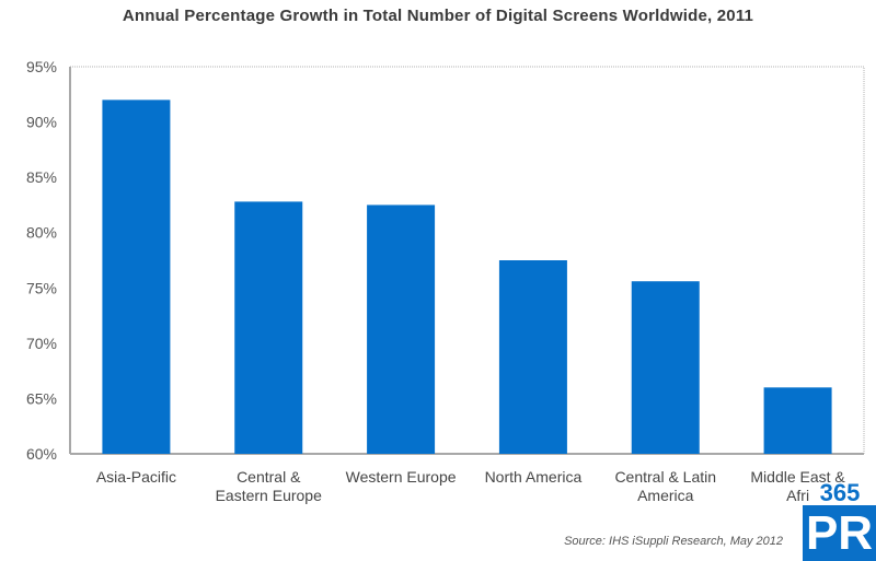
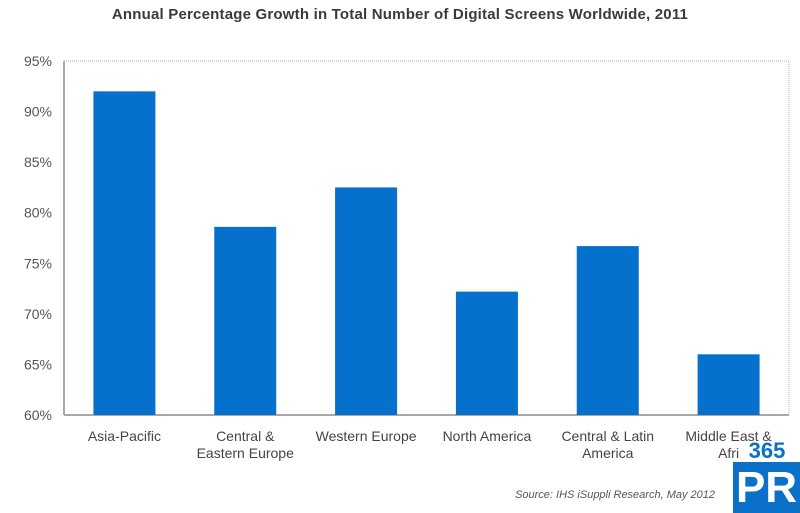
Central & Eastern Europe: 82.8% -> 78.6%
North America: 77.5% -> 72.2%
Central & Latin America: 75.6% -> 76.7%
